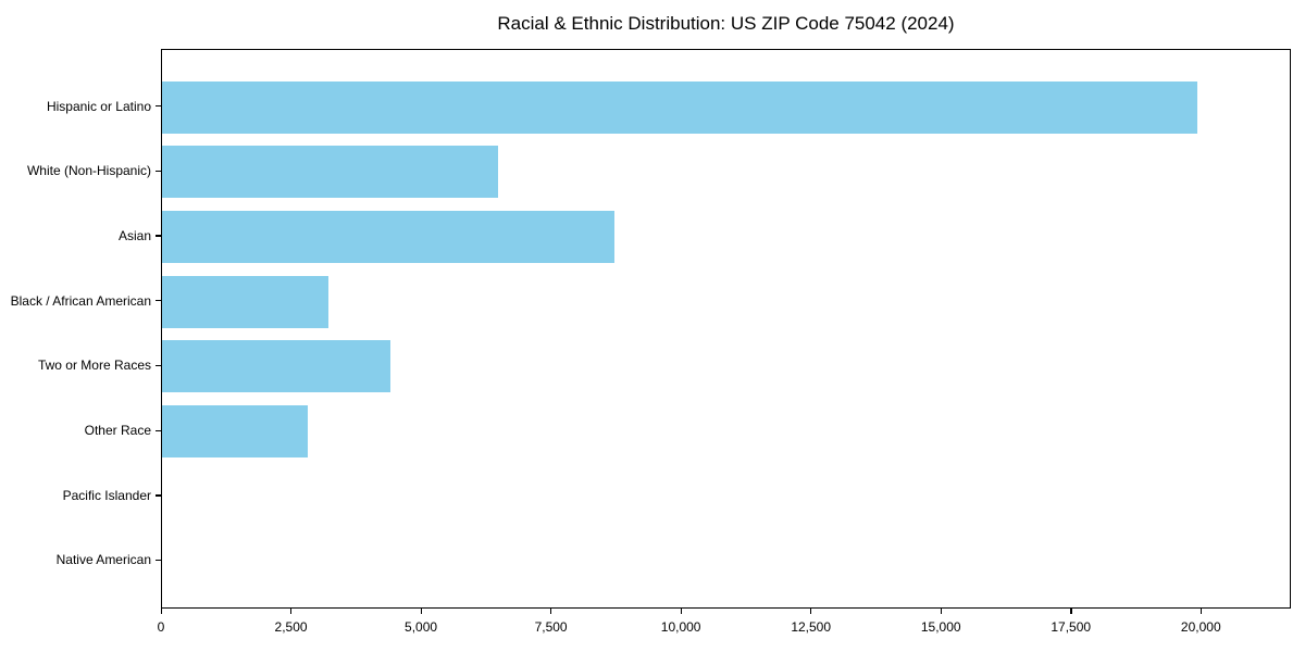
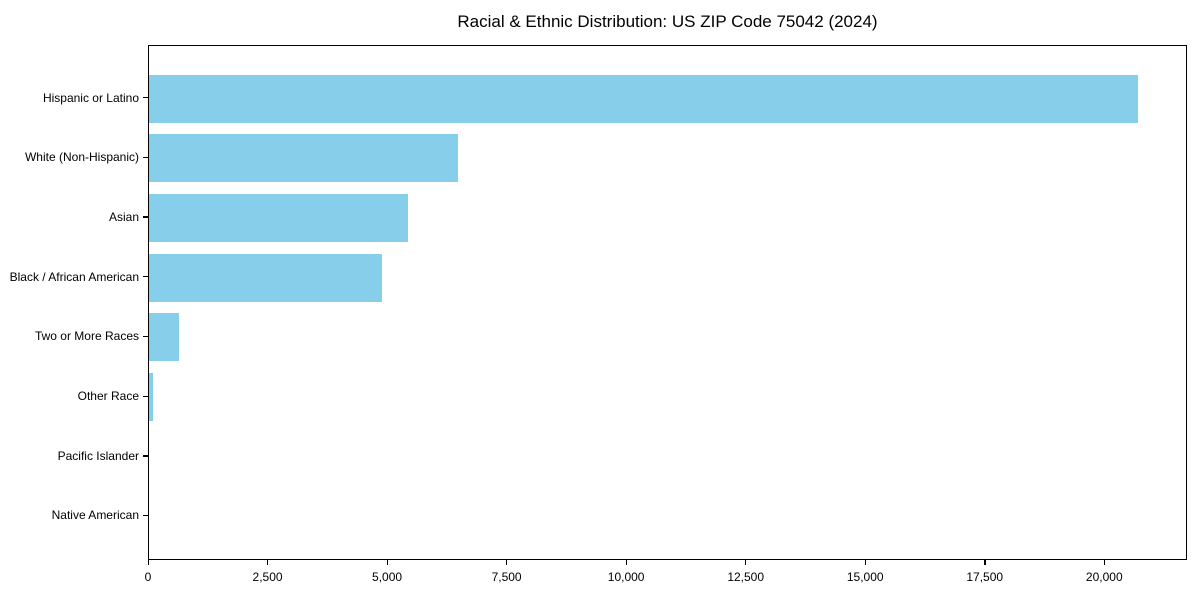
Hispanic or Latino: 19900 -> 20700
Asian: 8700 -> 5400
Black / African American: 3200 -> 4900
Two or More Races: 4400 -> 600
Other Race: 2800 -> 100
